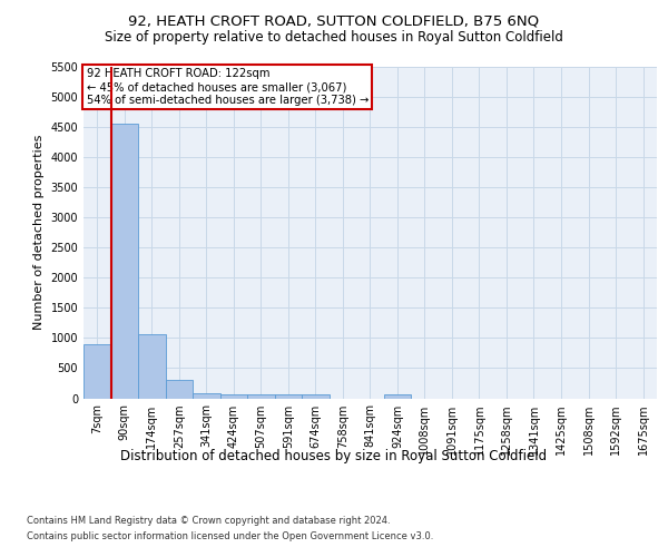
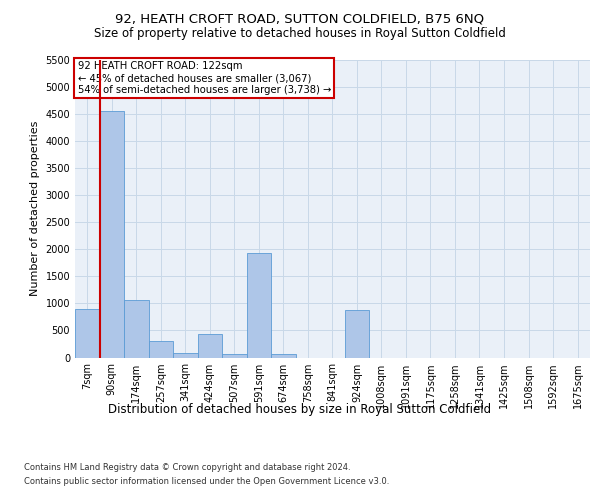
424sqm: 70 -> 440
591sqm: 60 -> 1940
924sqm: 60 -> 880
